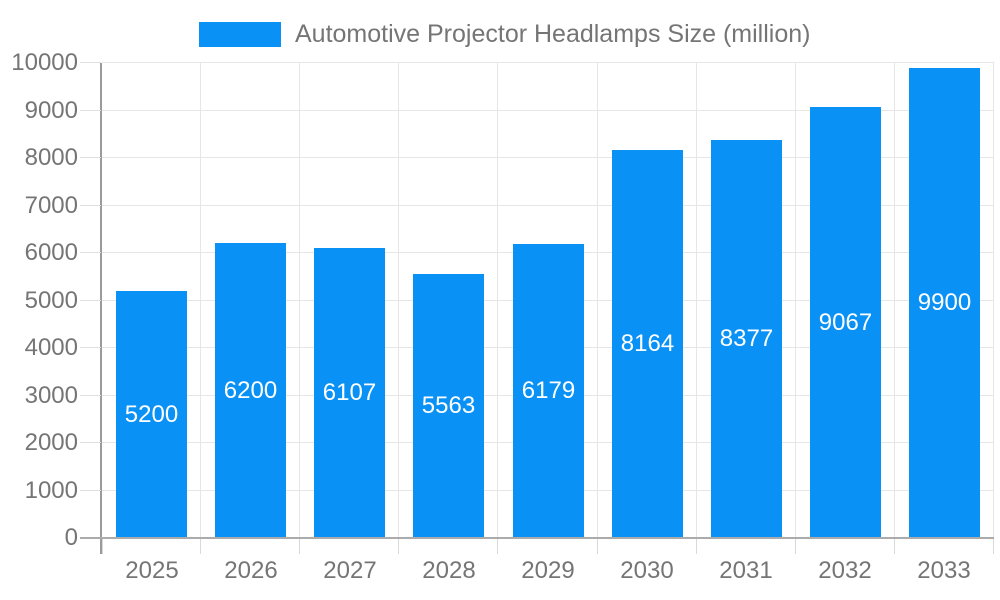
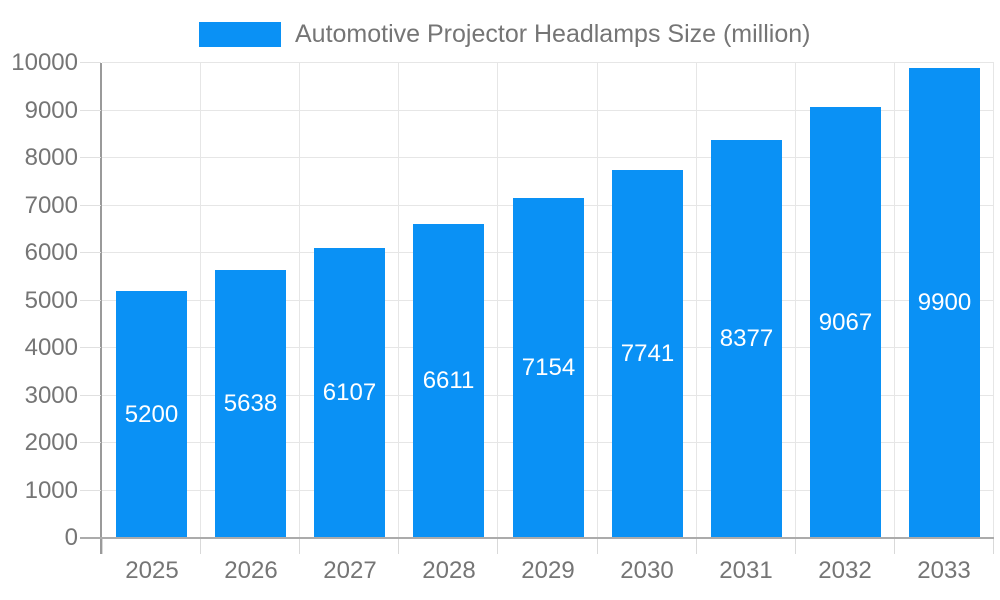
2026: 6200 -> 5638
2028: 5563 -> 6611
2029: 6179 -> 7154
2030: 8164 -> 7741
